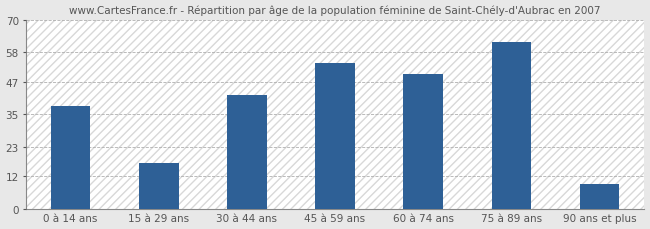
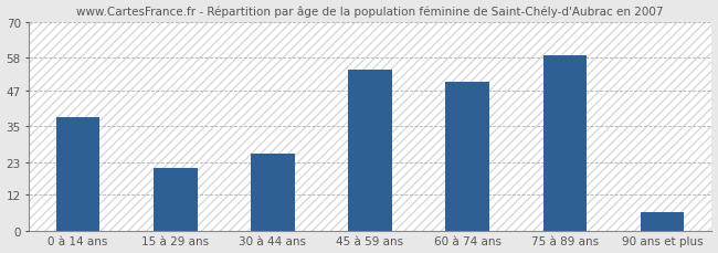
15 à 29 ans: 17 -> 21
30 à 44 ans: 42 -> 26
75 à 89 ans: 62 -> 59
90 ans et plus: 9 -> 6
